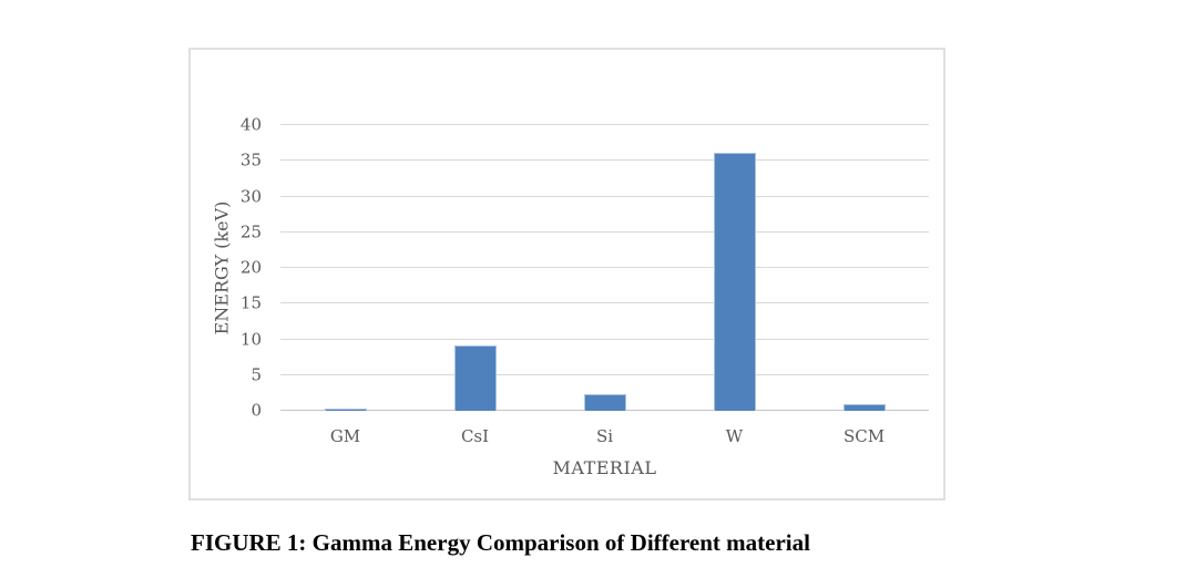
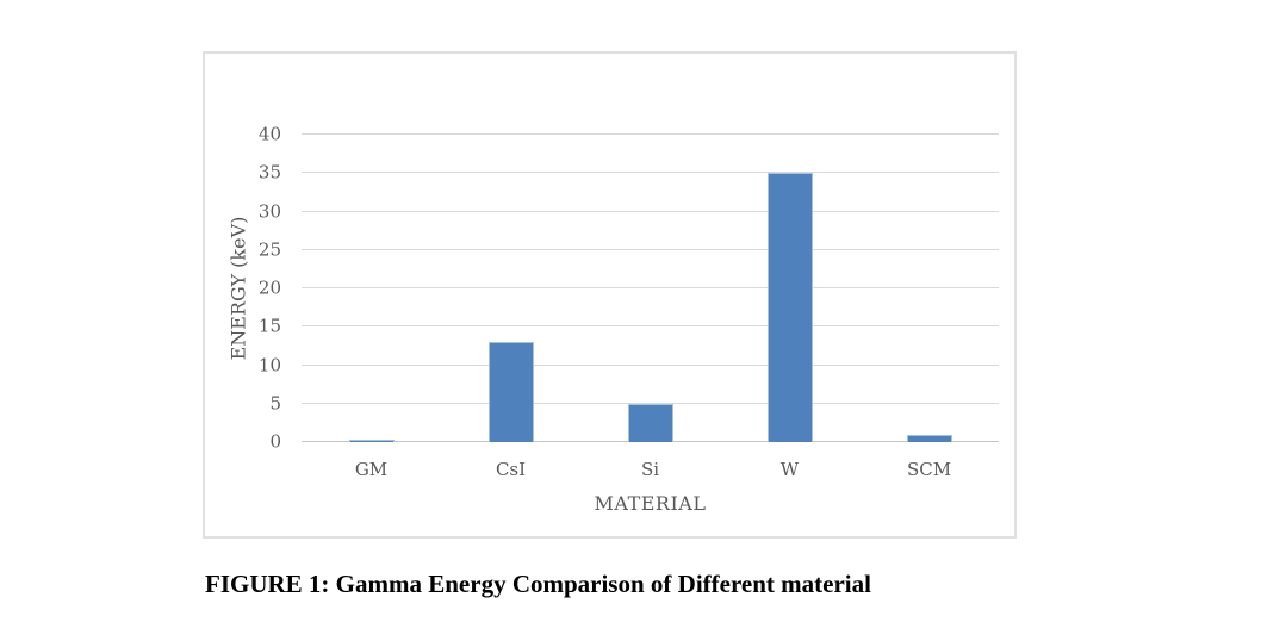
CsI: 9 -> 13
Si: 2 -> 5
W: 36 -> 35
